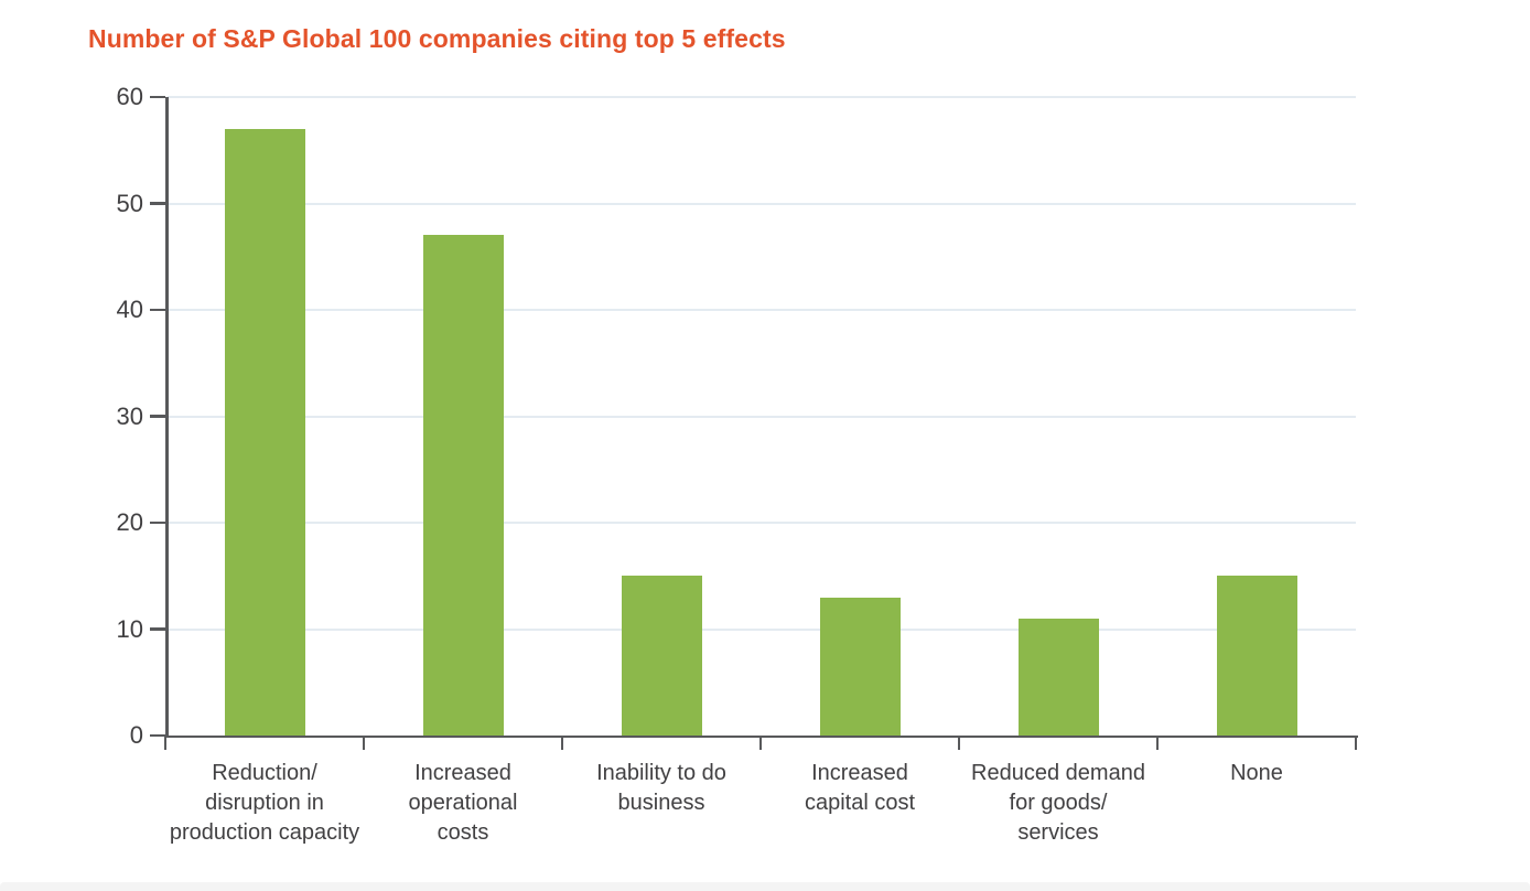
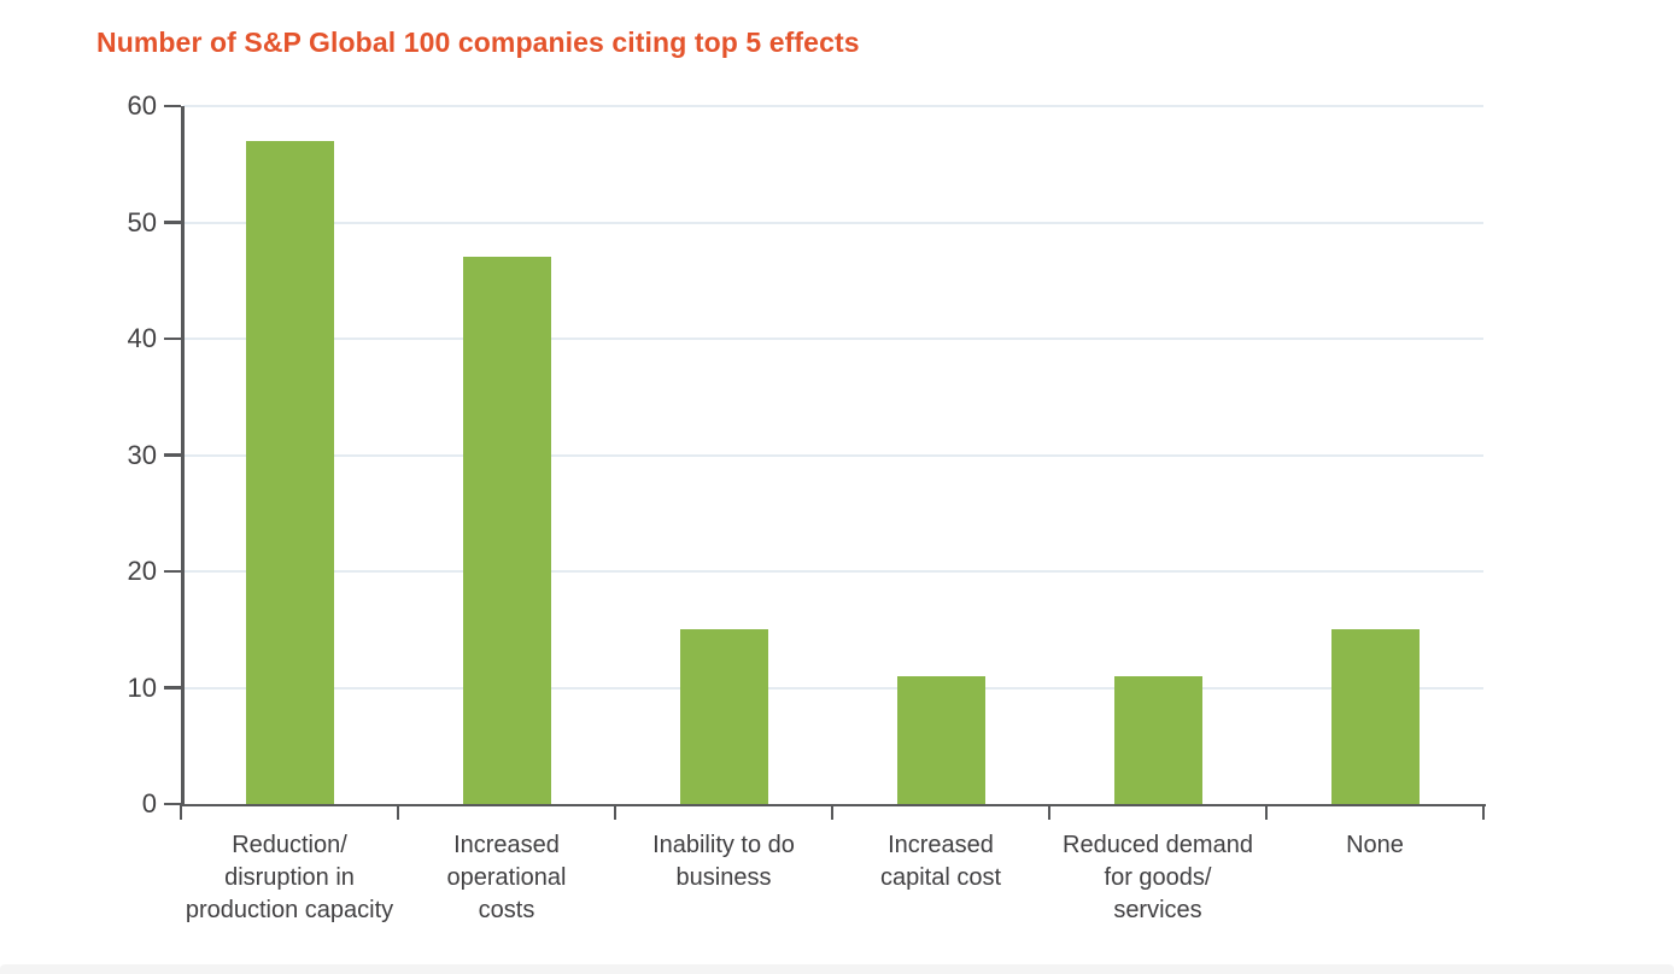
Increased capital cost: 13 -> 11
